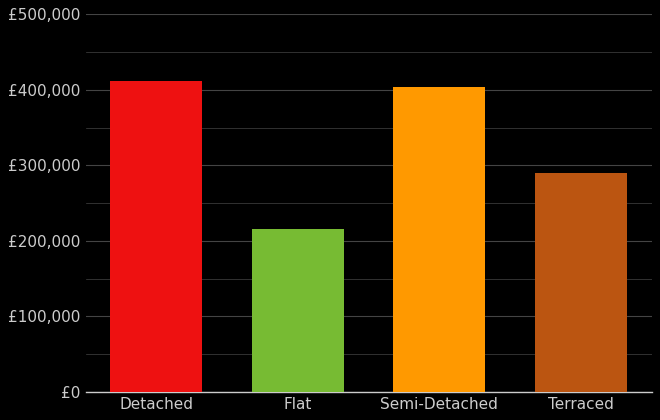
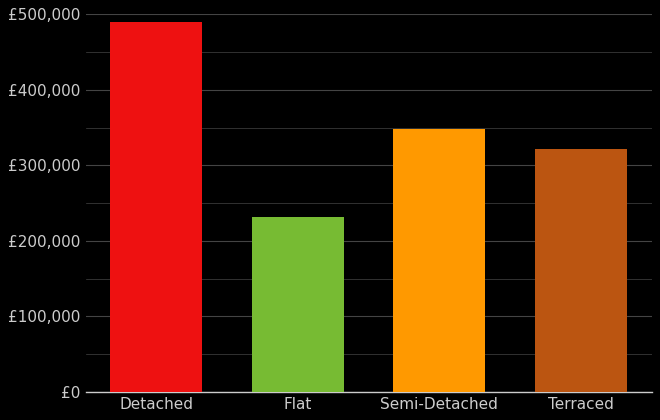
Detached: £412,000 -> £490,000
Flat: £216,000 -> £232,000
Semi-Detached: £404,000 -> £348,000
Terraced: £290,000 -> £322,000
